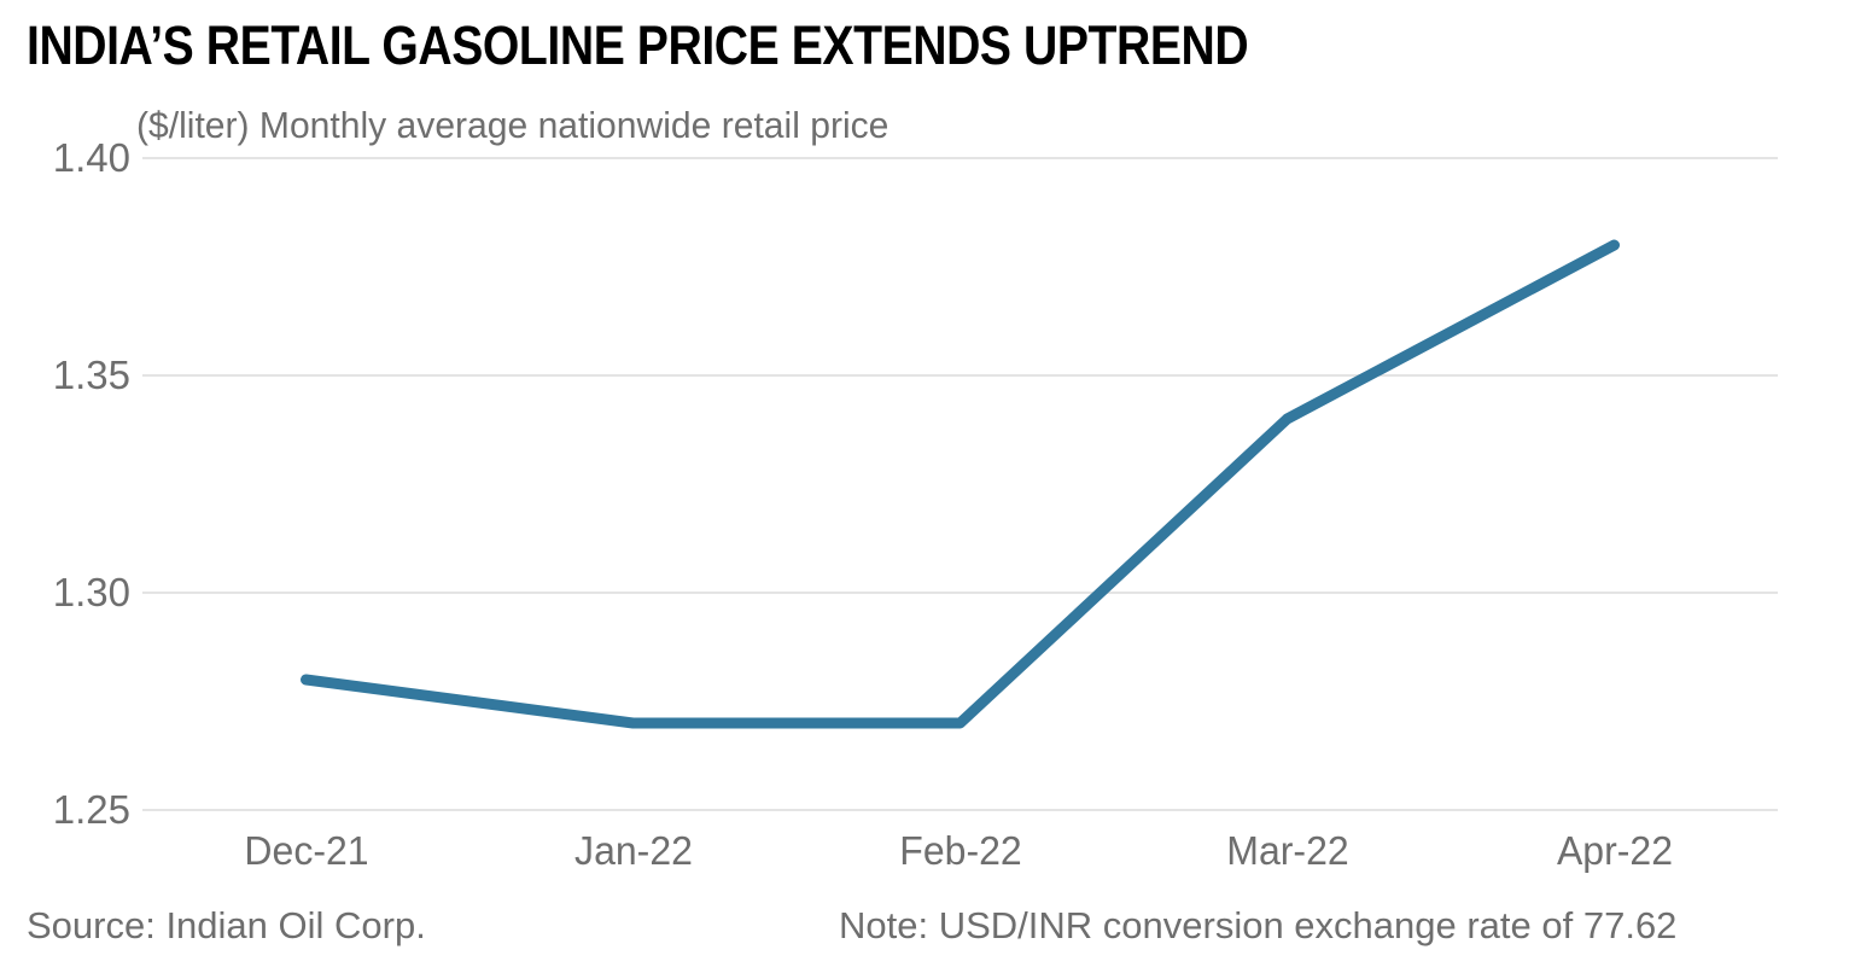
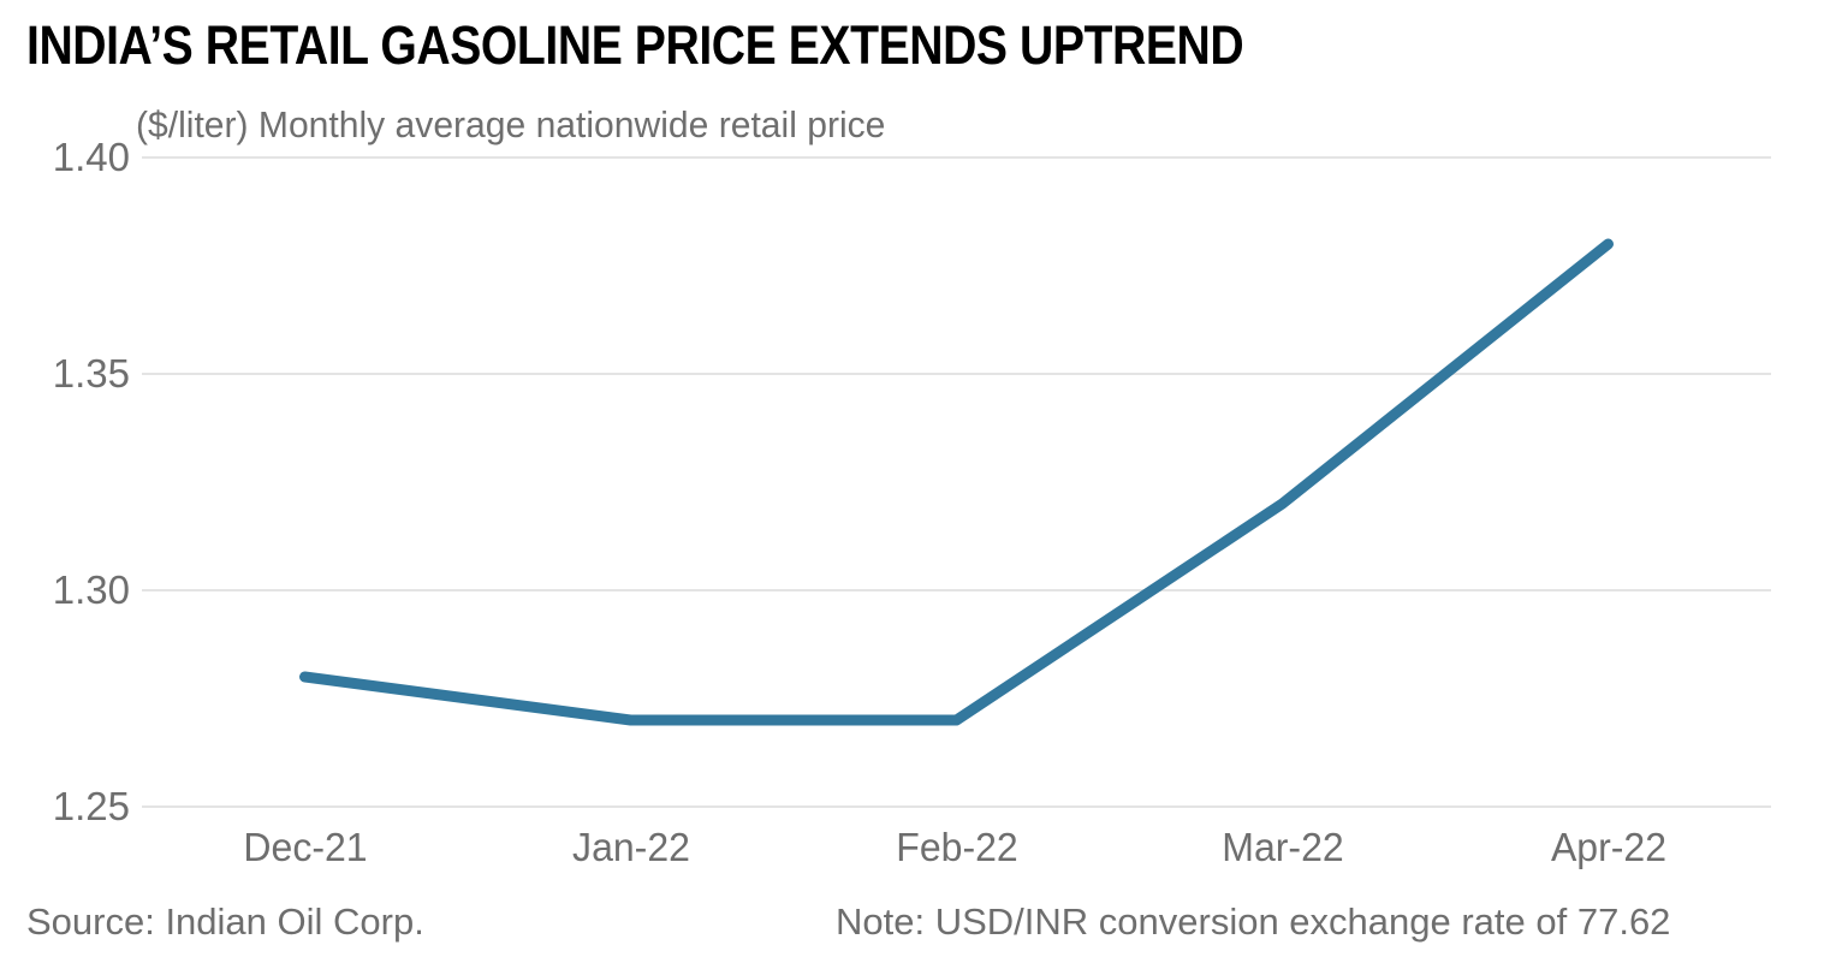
Mar-22: 1.34 -> 1.32
